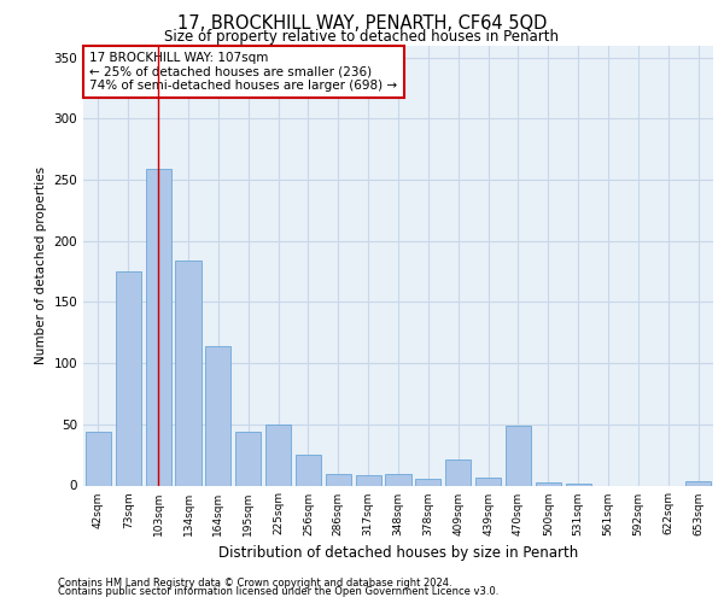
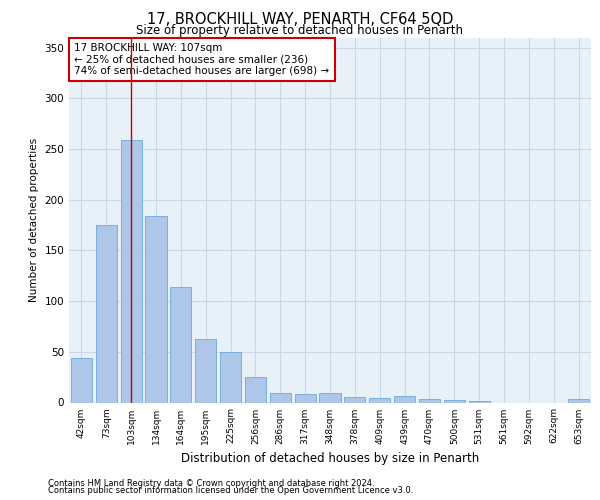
195sqm: 44 -> 63
409sqm: 21 -> 4
470sqm: 49 -> 3
